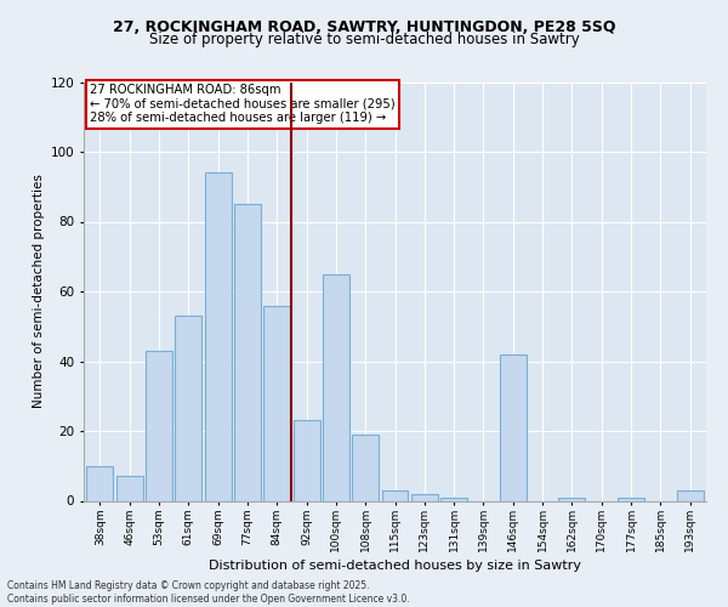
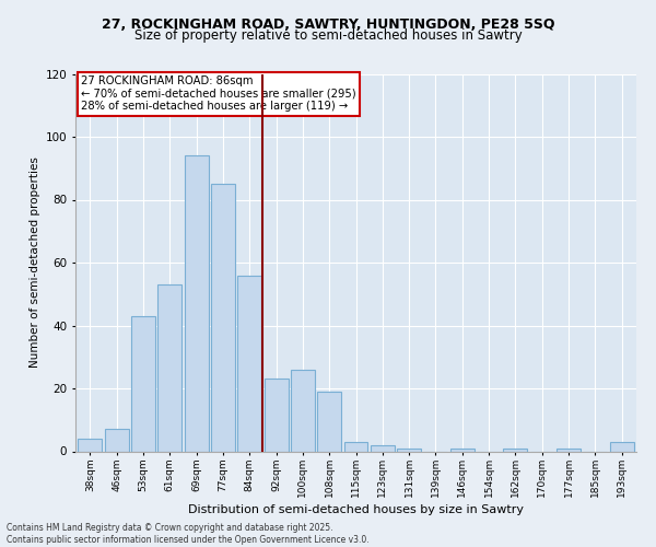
38sqm: 10 -> 4
100sqm: 65 -> 26
146sqm: 42 -> 1
